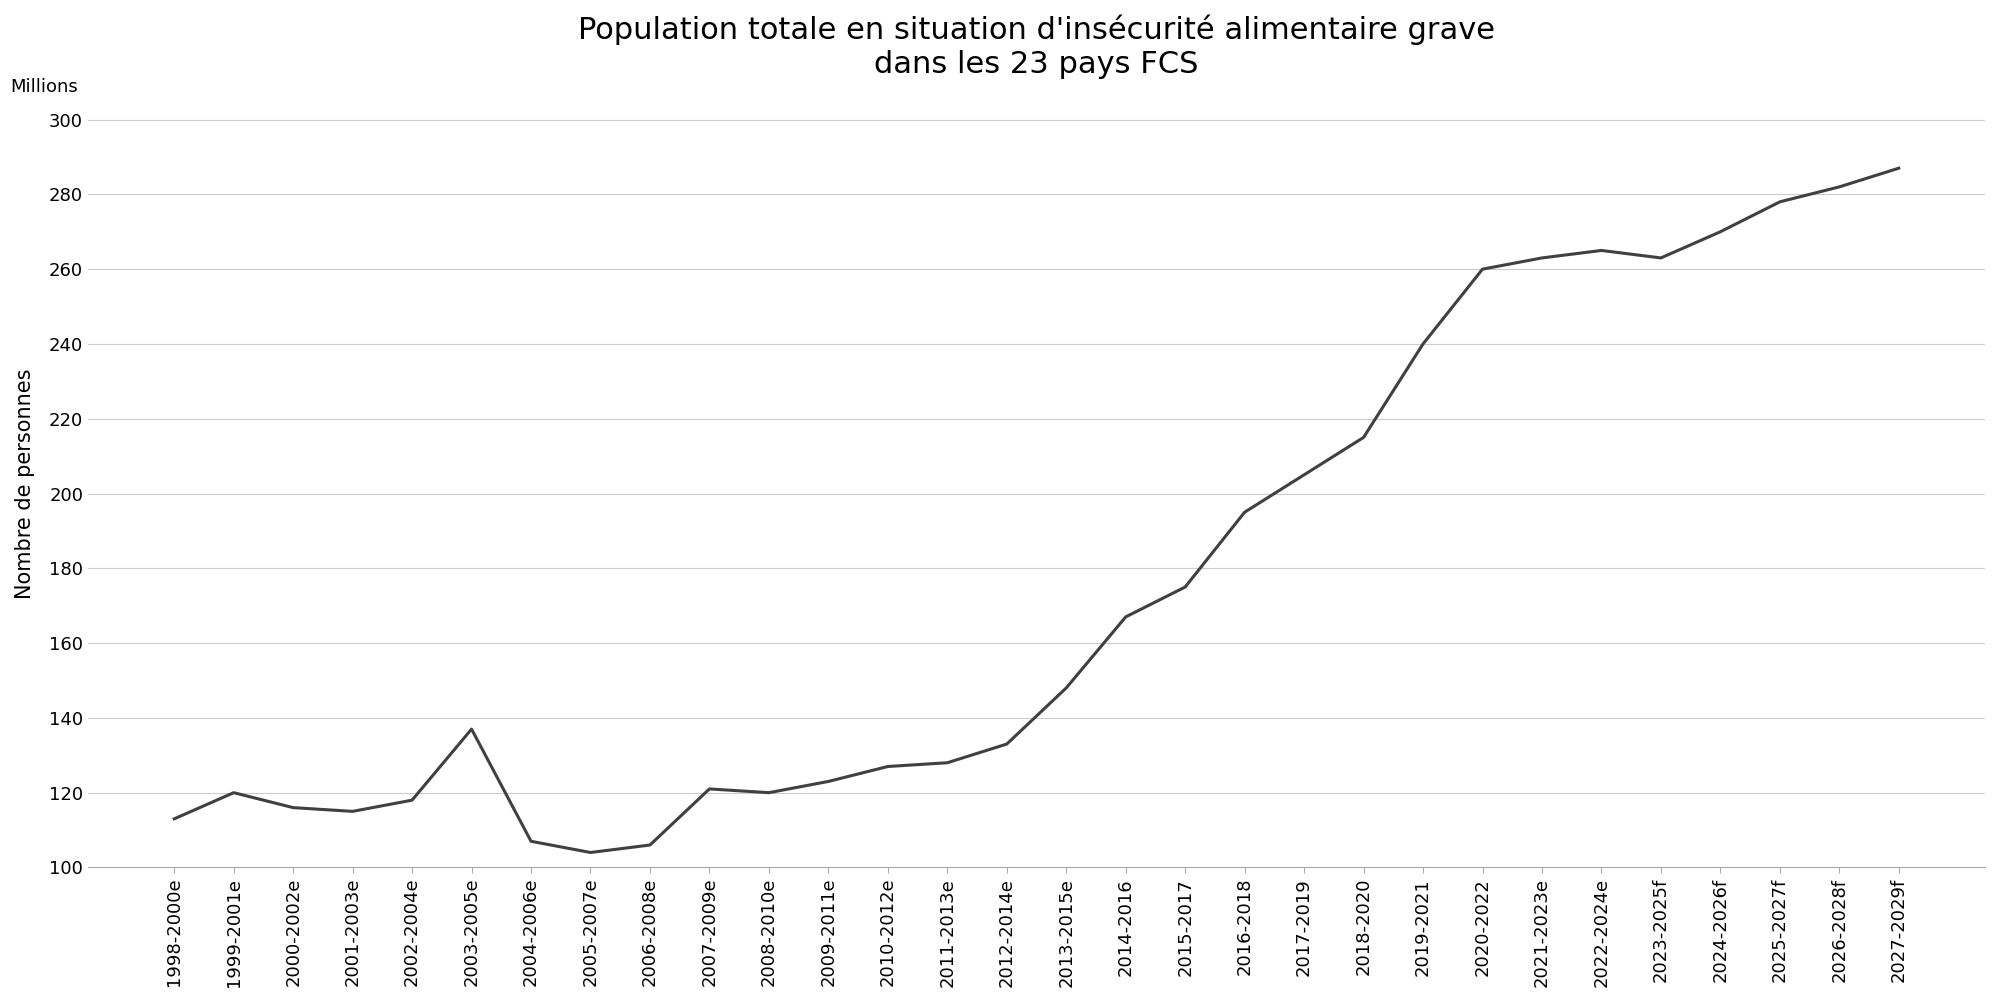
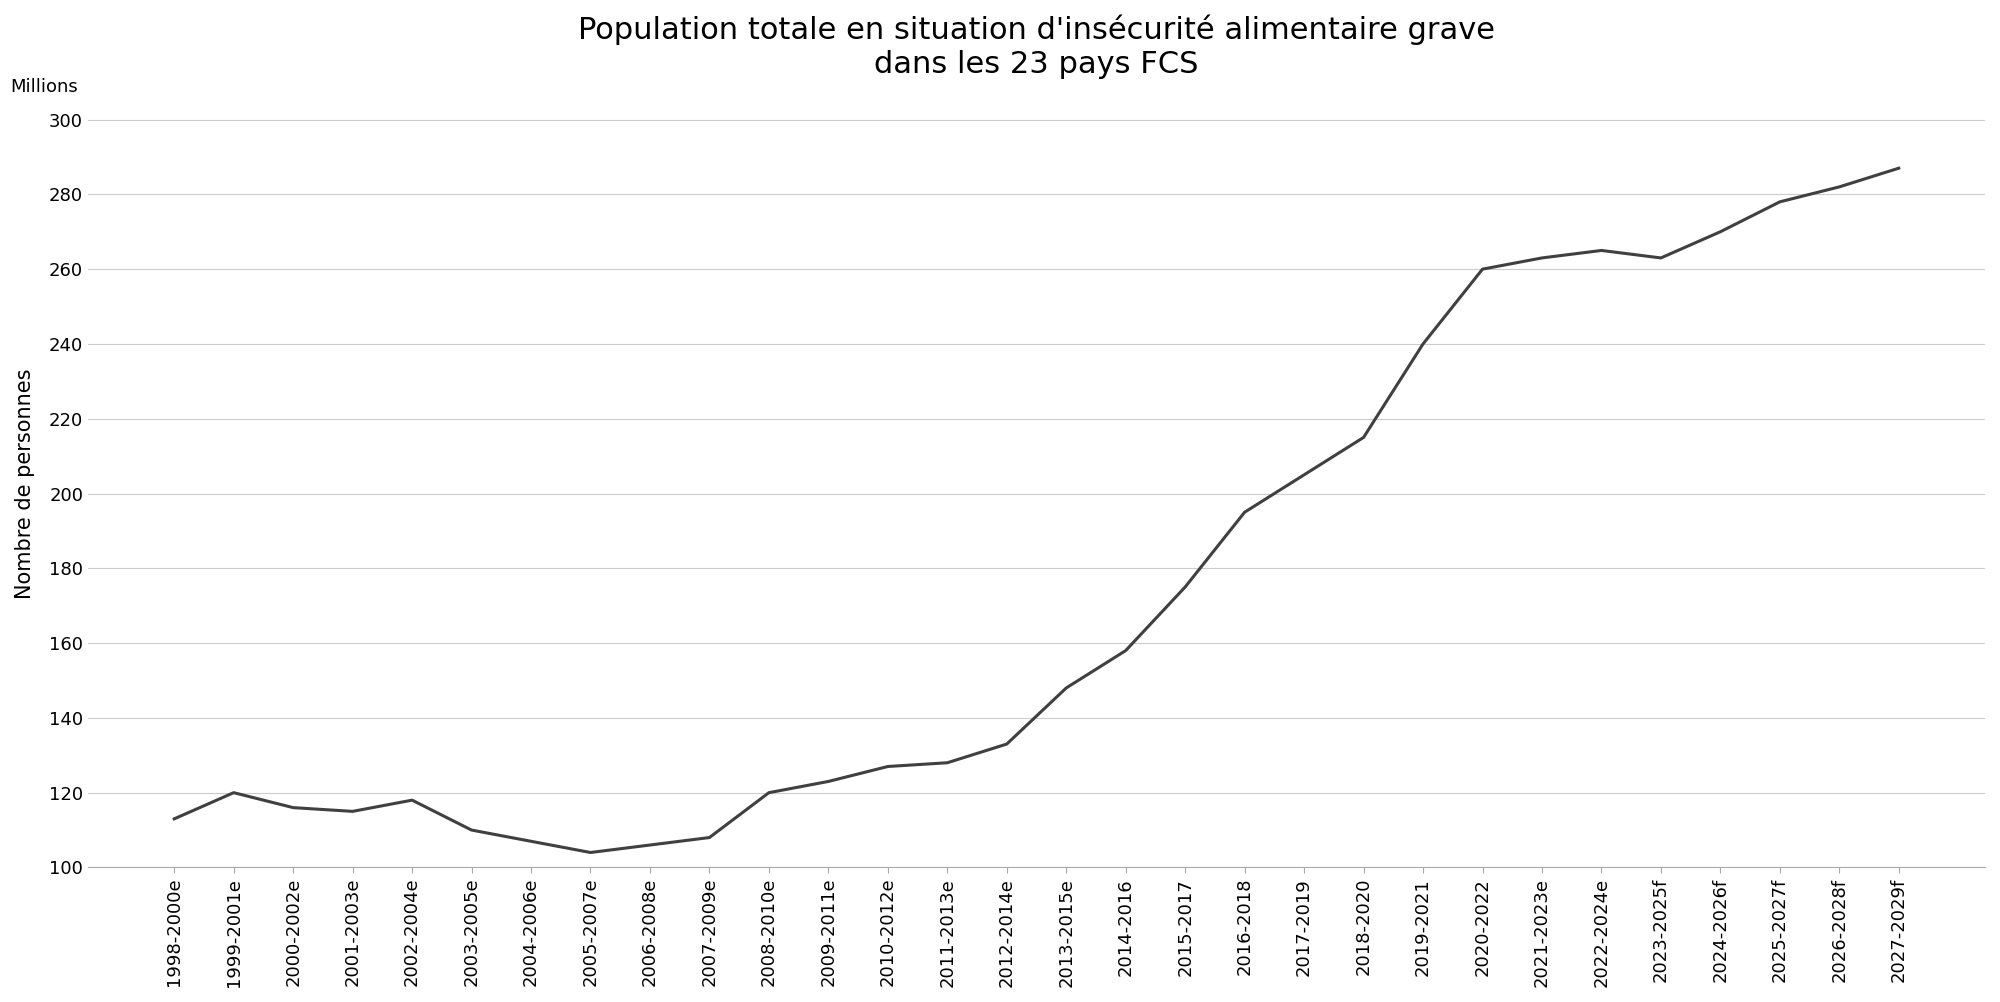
2003-2005e: 137 -> 110
2007-2009e: 121 -> 108
2014-2016: 167 -> 158
